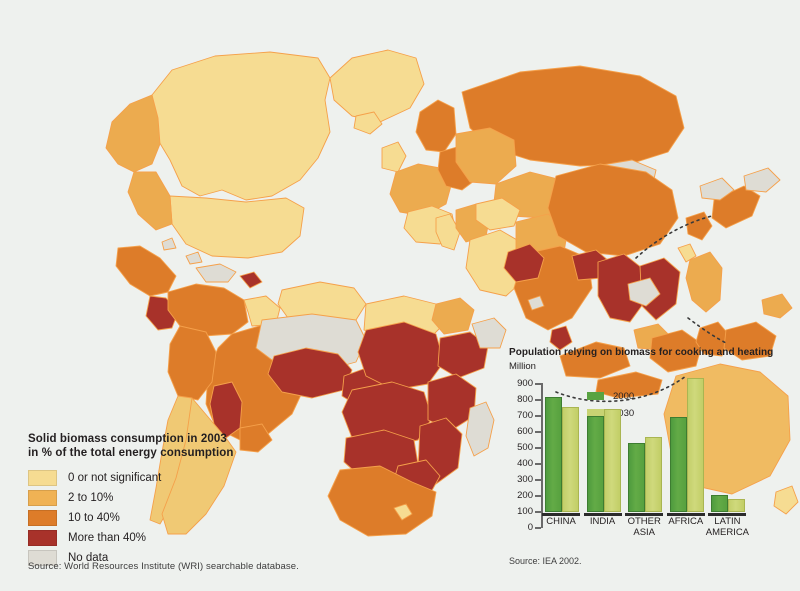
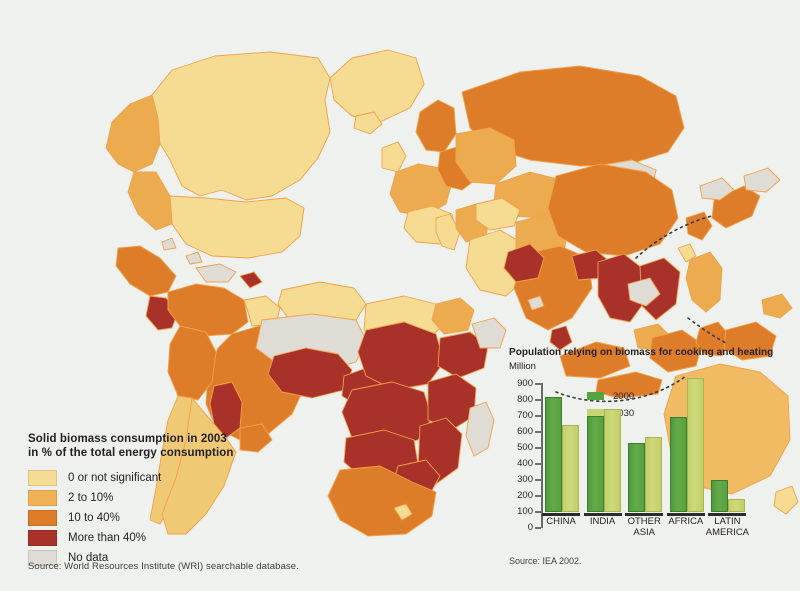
2030/CHINA: 640 -> 530
2000/LATIN AMERICA: 100 -> 190
